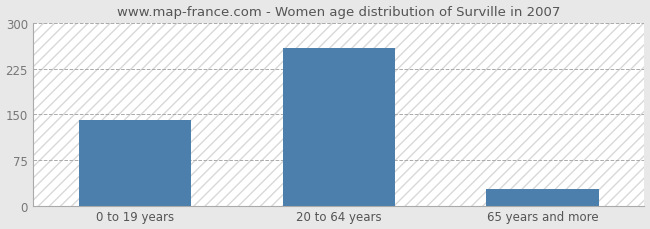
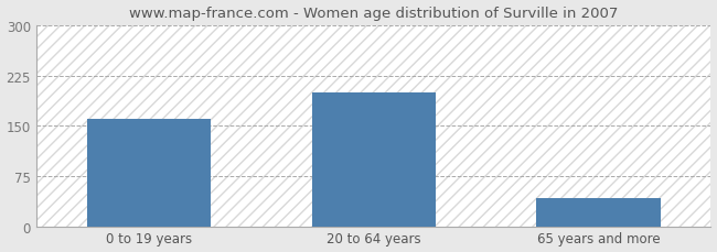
0 to 19 years: 140 -> 160
20 to 64 years: 258 -> 200
65 years and more: 28 -> 42
